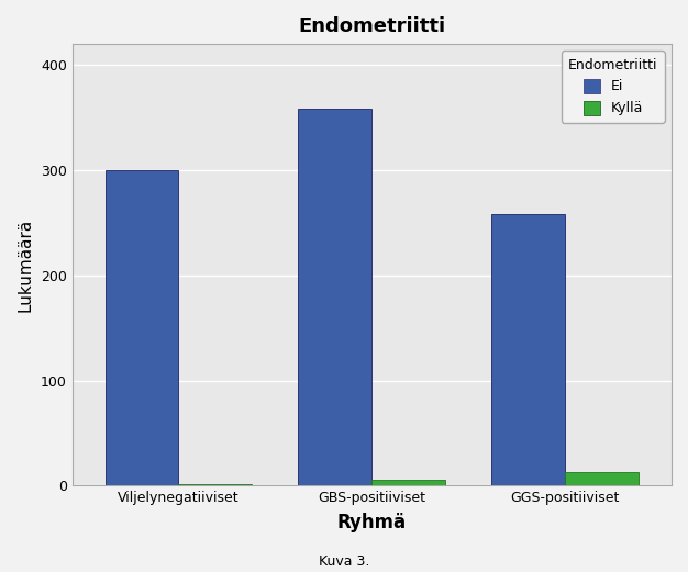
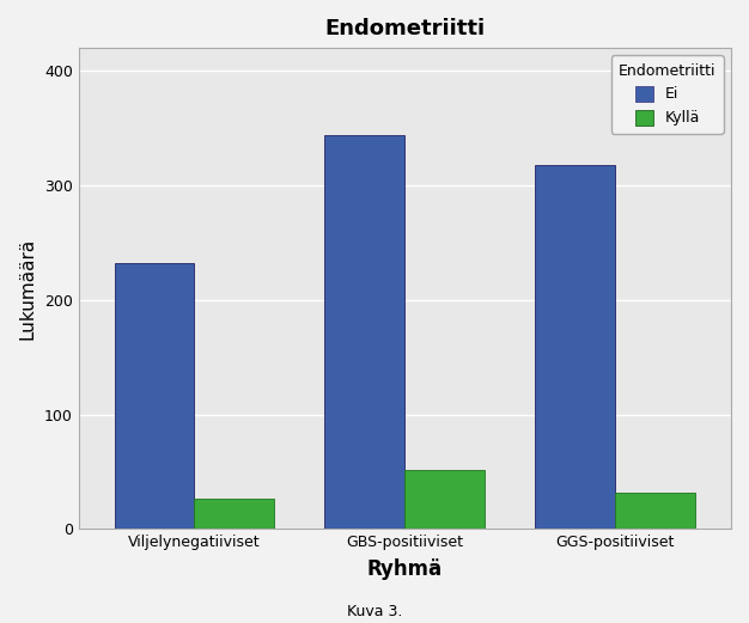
Ei/Viljelynegatiiviset: 300 -> 232
Kyllä/Viljelynegatiiviset: 1 -> 26
Ei/GBS-positiiviset: 358 -> 344
Kyllä/GBS-positiiviset: 6 -> 52
Ei/GGS-positiiviset: 258 -> 318
Kyllä/GGS-positiiviset: 13 -> 32
